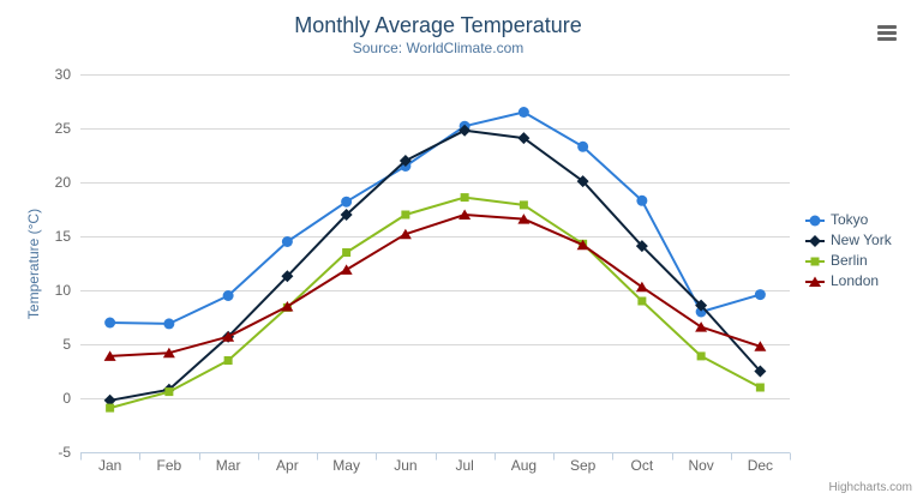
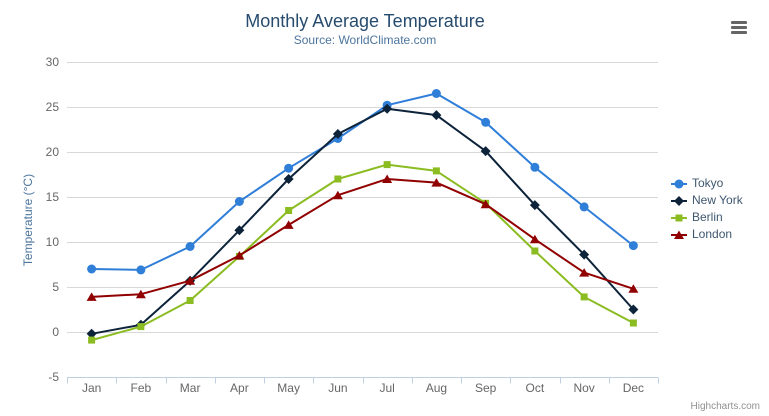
Tokyo/Nov: 8 -> 14
